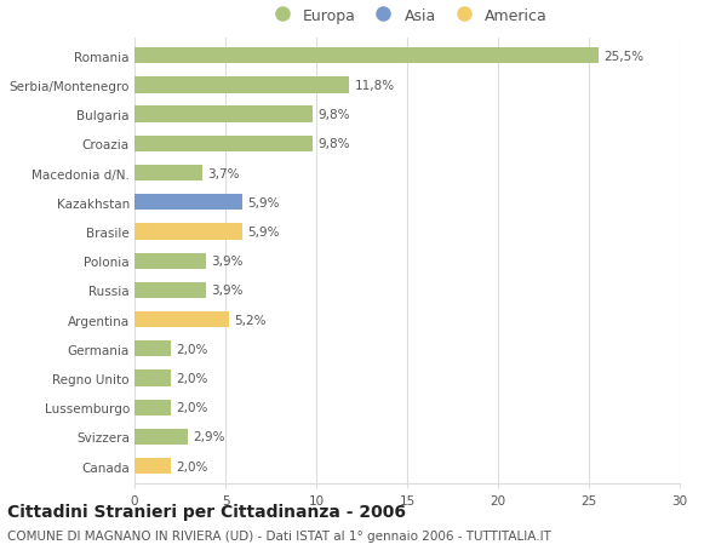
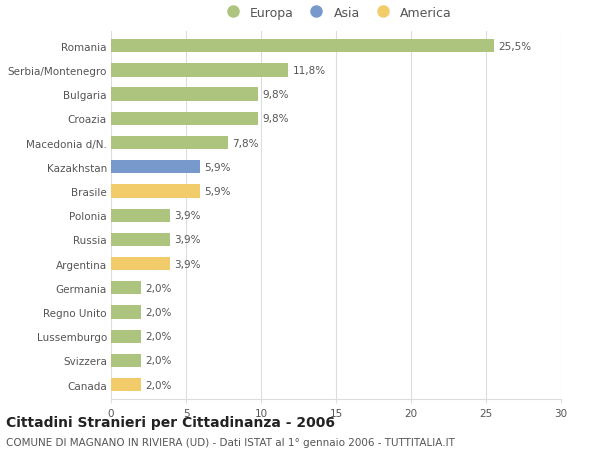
Macedonia d/N.: 3,7% -> 7,8%
Argentina: 5,2% -> 3,9%
Svizzera: 2,9% -> 2,0%
